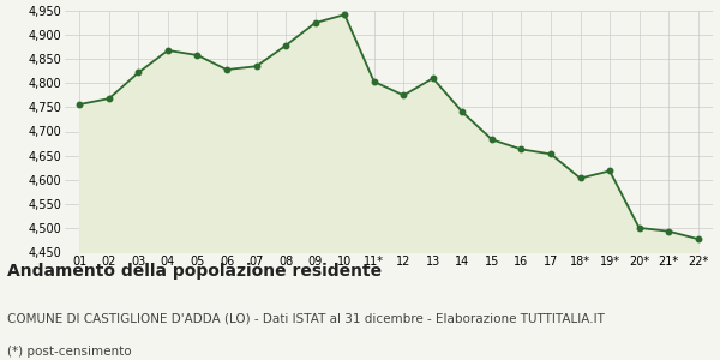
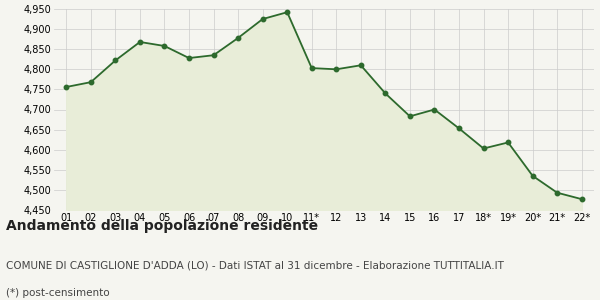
12: 4,775 -> 4,800
16: 4,663 -> 4,700
20*: 4,500 -> 4,535
